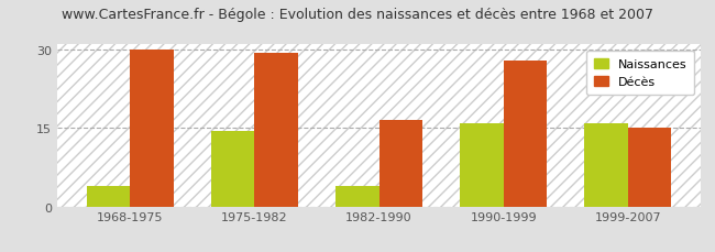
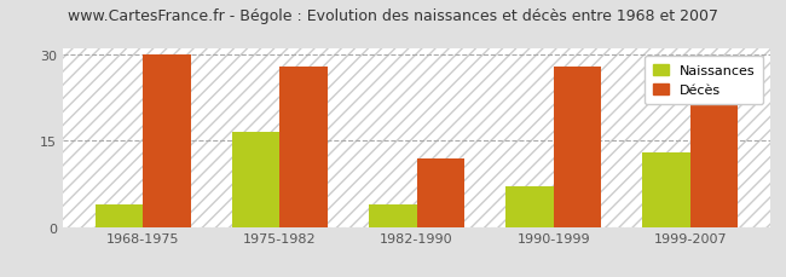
Naissances/1975-1982: 14.5 -> 16.5
Décès/1975-1982: 29.5 -> 28.0
Décès/1982-1990: 16.5 -> 12.0
Naissances/1990-1999: 16.0 -> 7.0
Naissances/1999-2007: 16.0 -> 13.0
Décès/1999-2007: 15.0 -> 22.0
